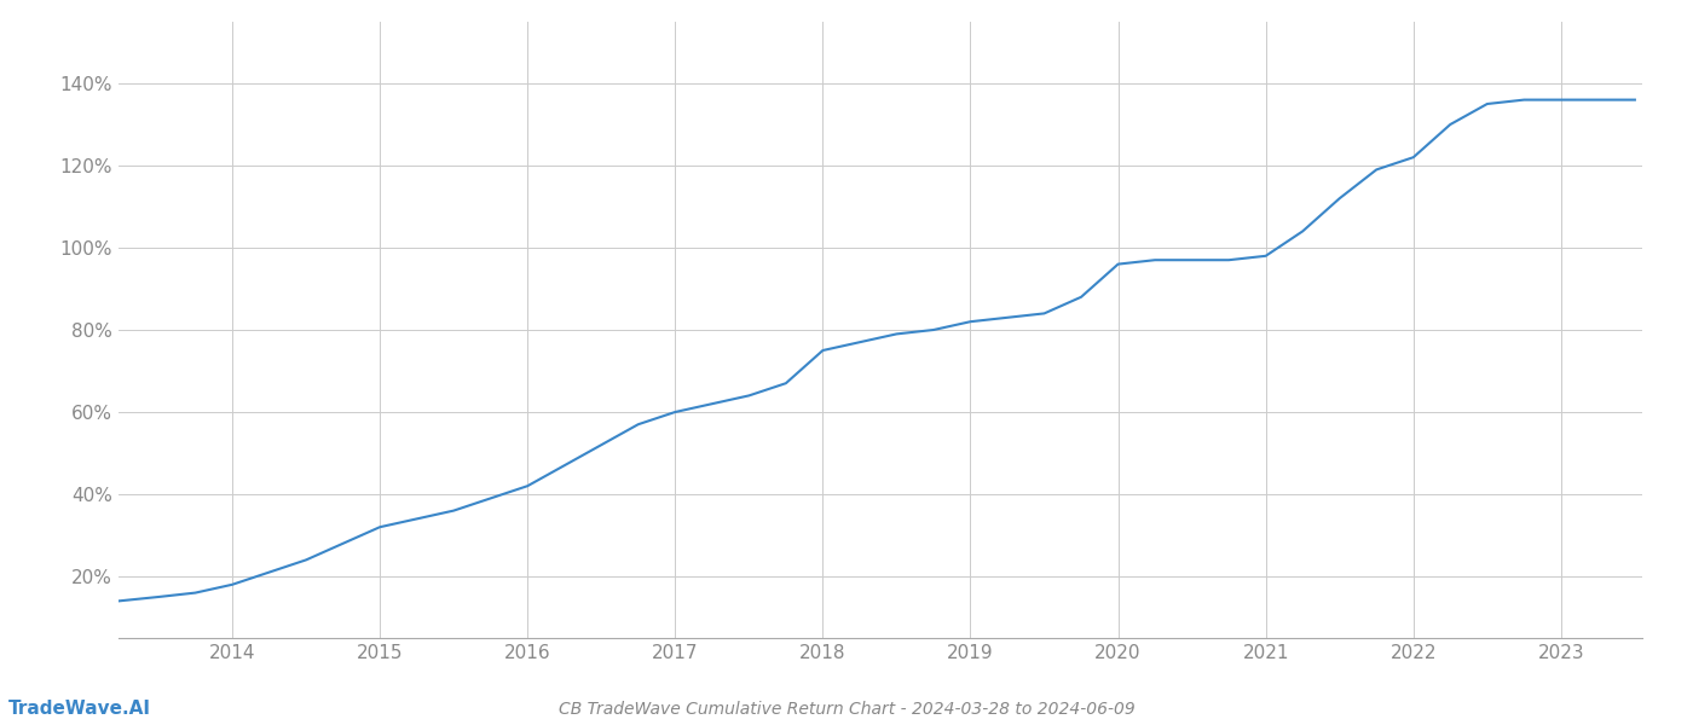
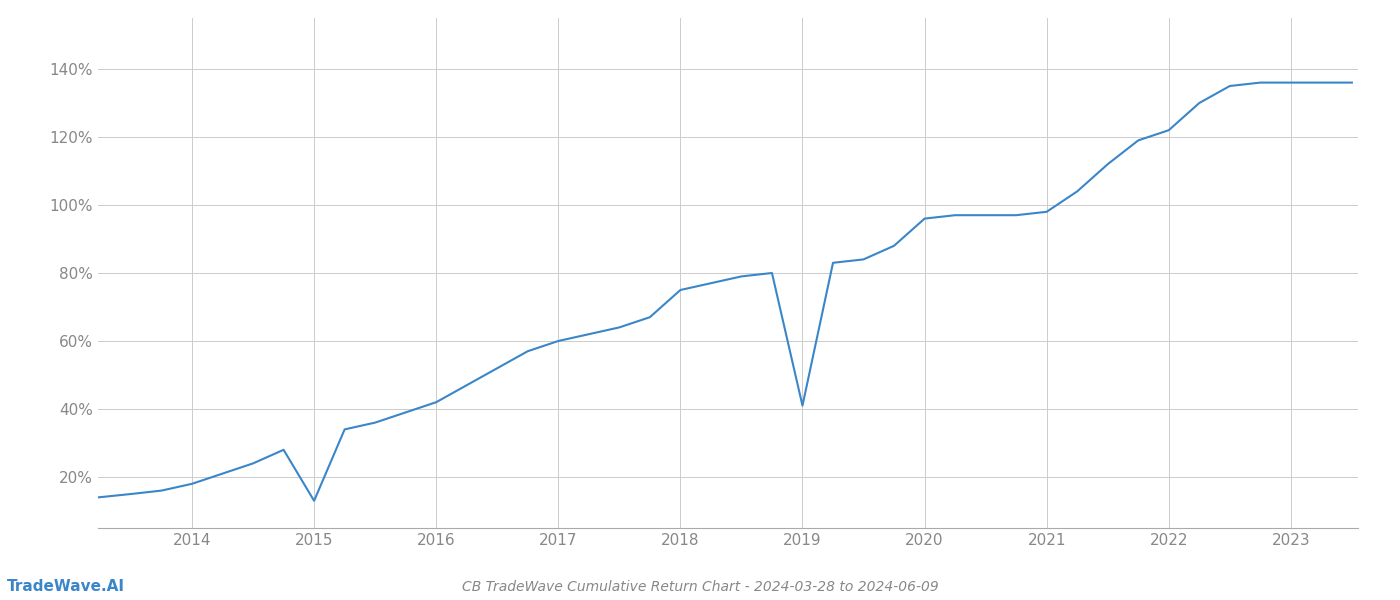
2015: 32% -> 13%
2019: 82% -> 41%
